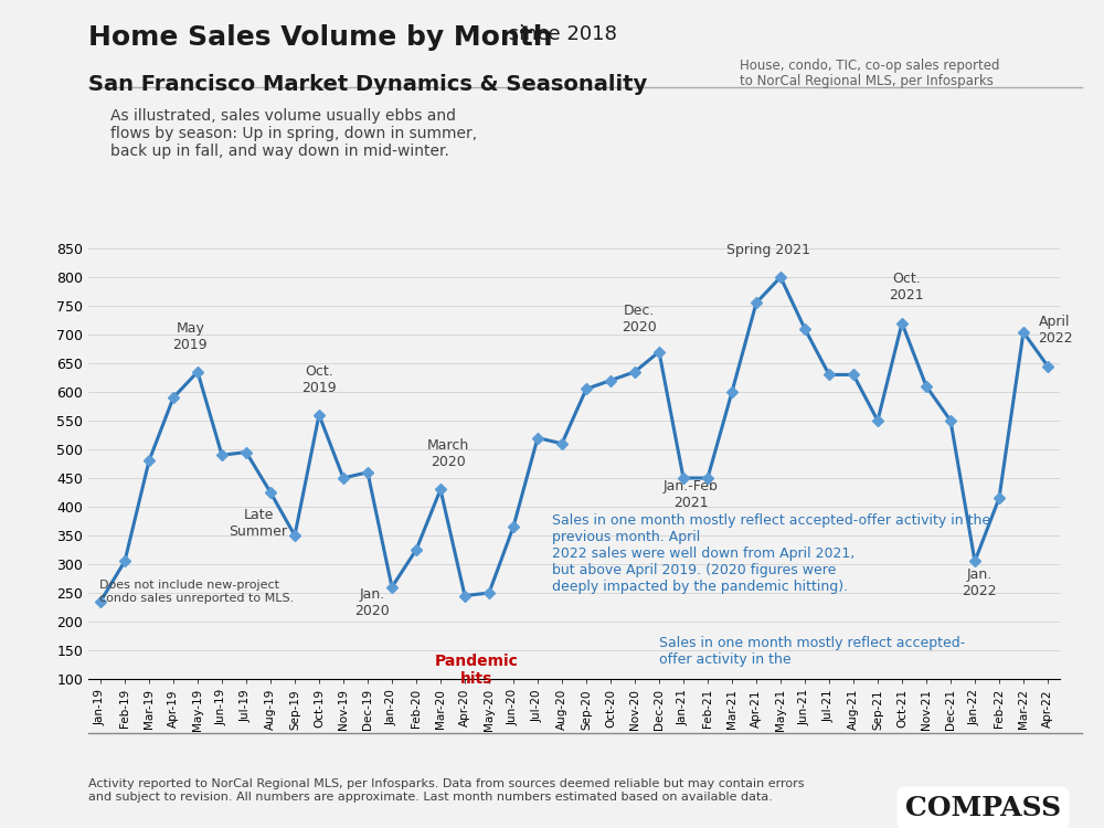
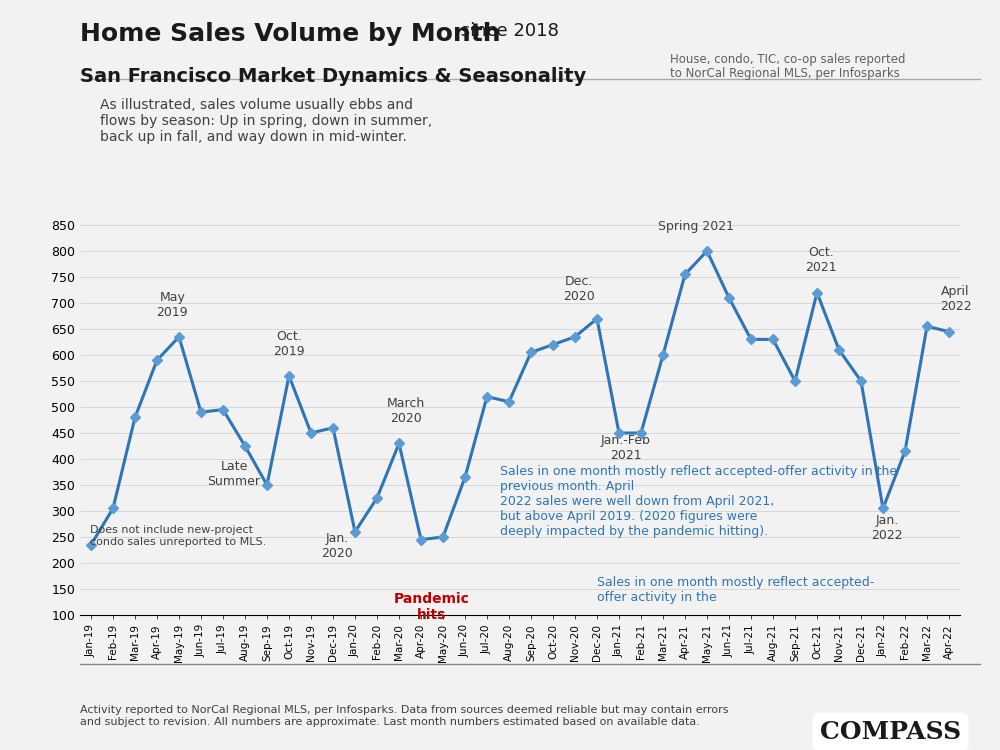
Mar-22: 704 -> 655
